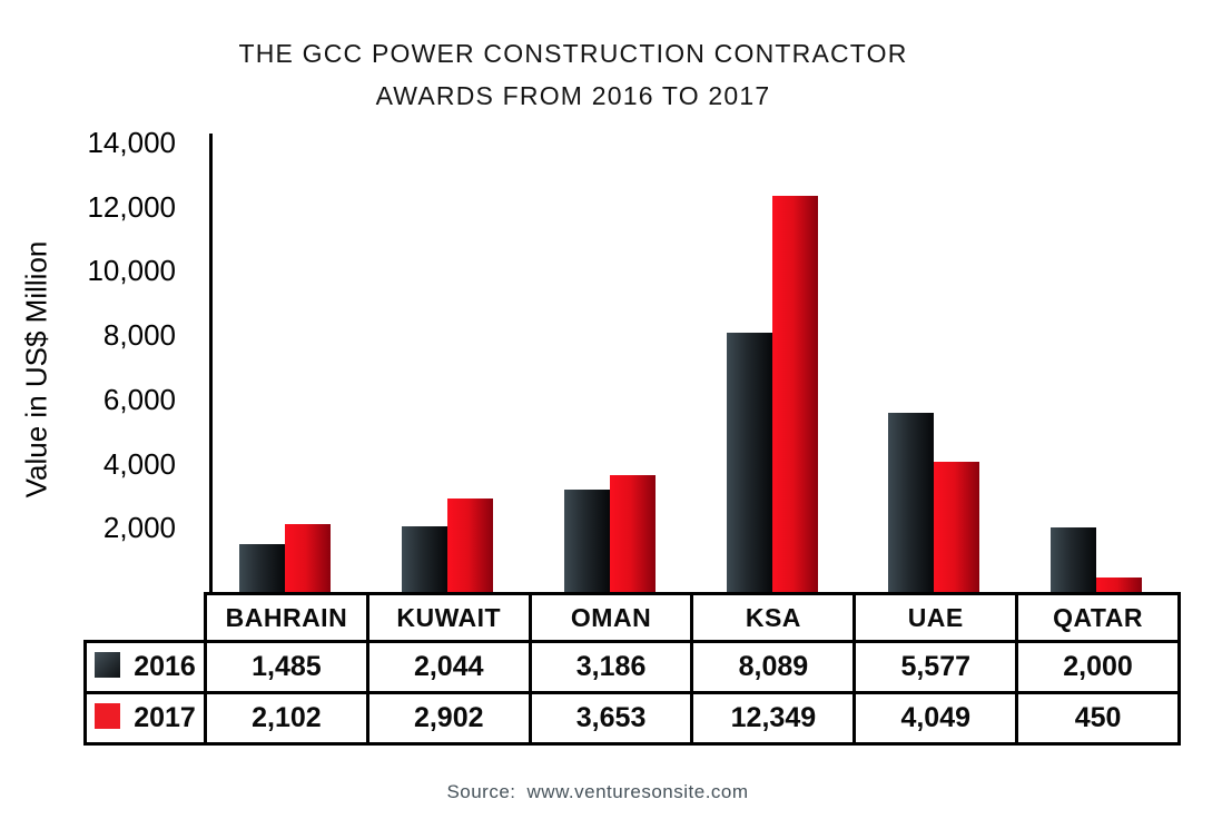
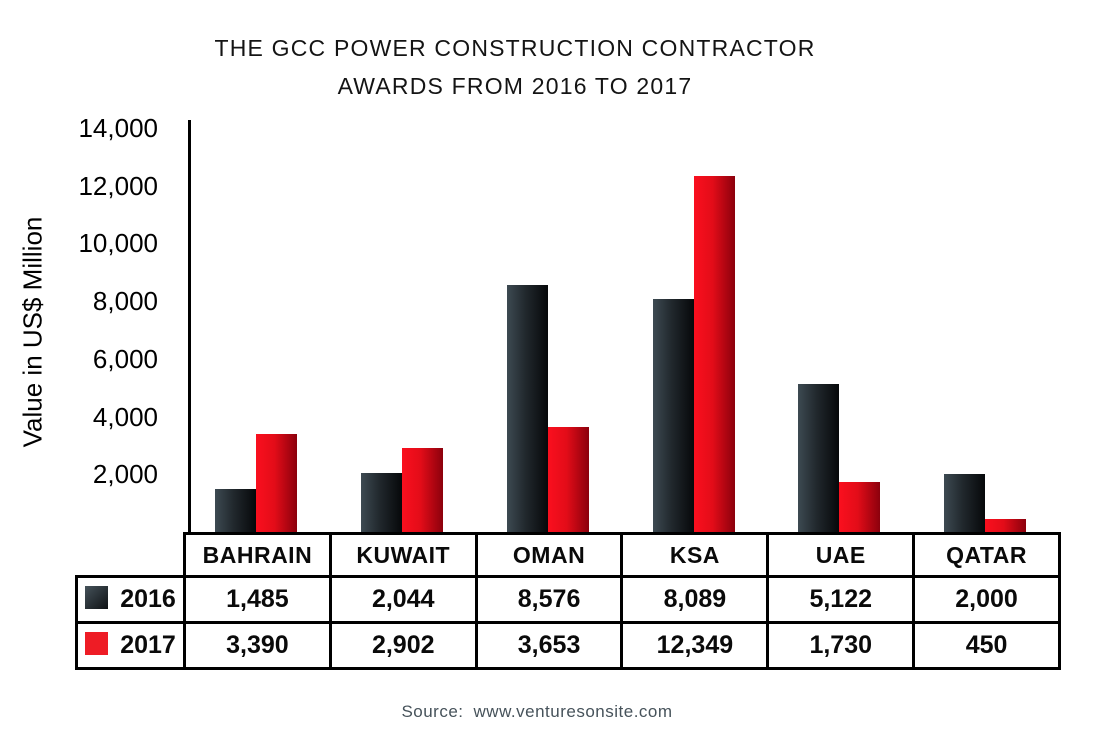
2017/BAHRAIN: 2,102 -> 3,390
2016/OMAN: 3,186 -> 8,576
2016/UAE: 5,577 -> 5,122
2017/UAE: 4,049 -> 1,730
